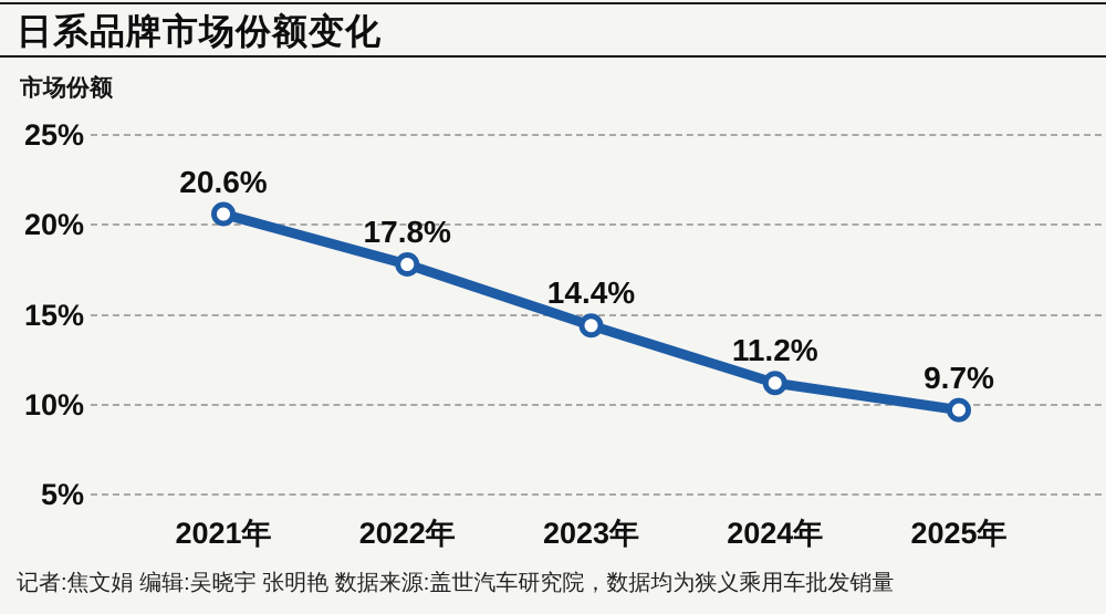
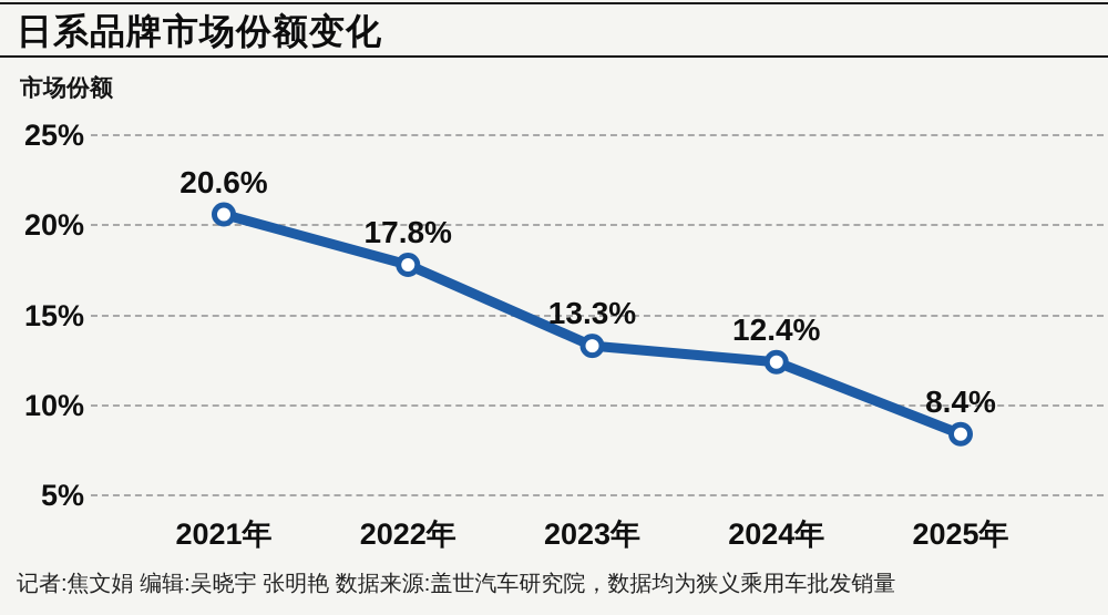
2023年: 14.4% -> 13.3%
2024年: 11.2% -> 12.4%
2025年: 9.7% -> 8.4%
